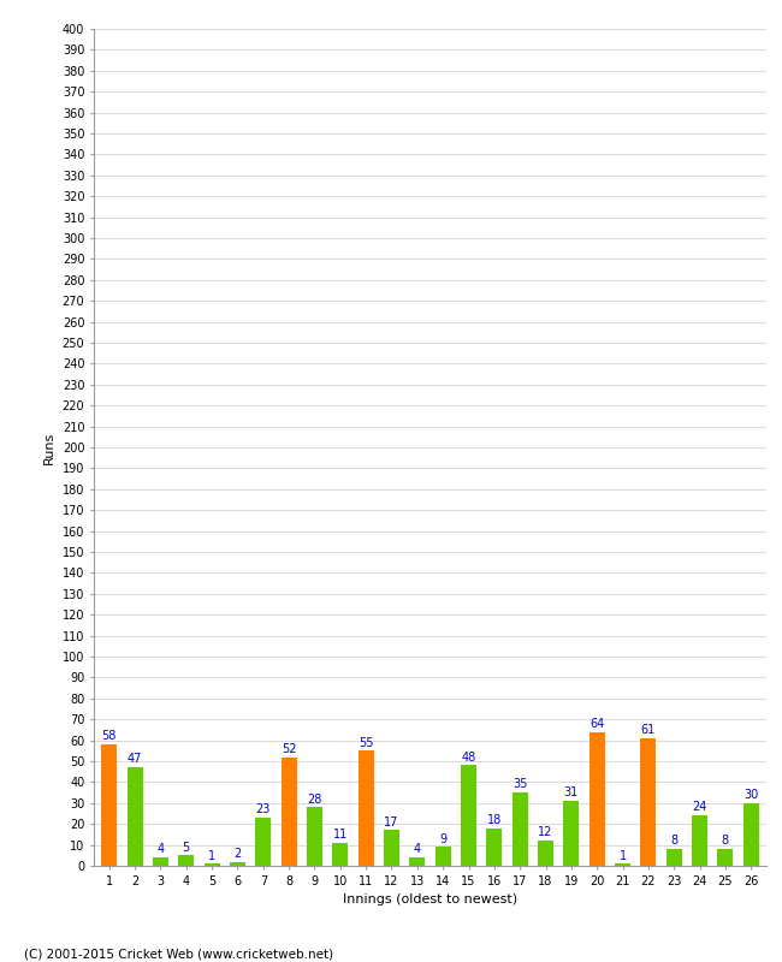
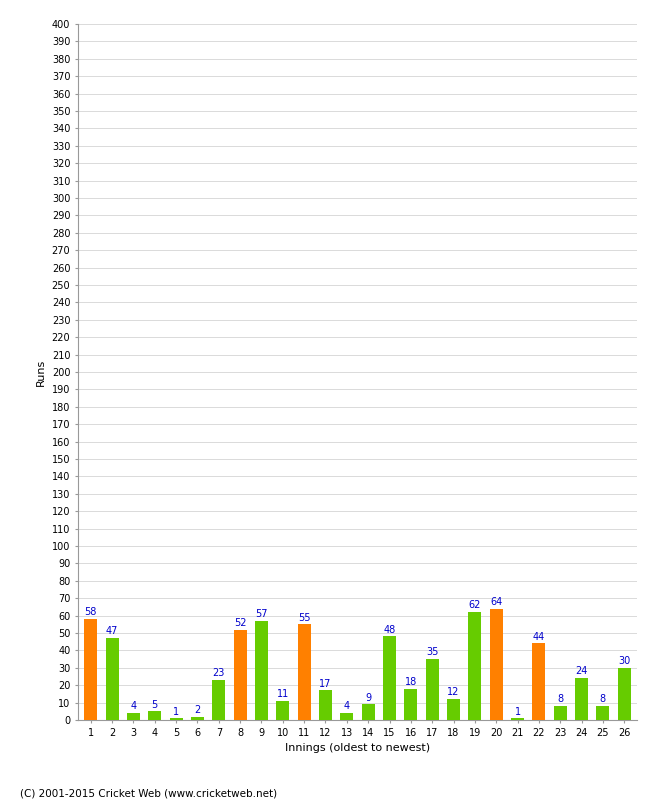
9: 28 -> 57
19: 31 -> 62
22: 61 -> 44
